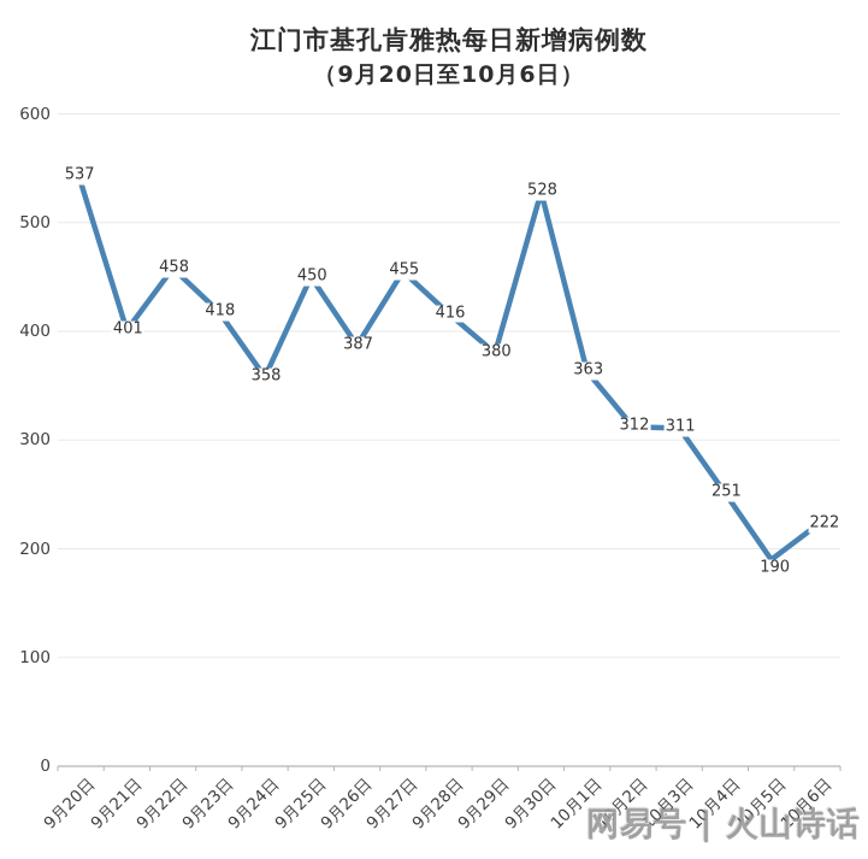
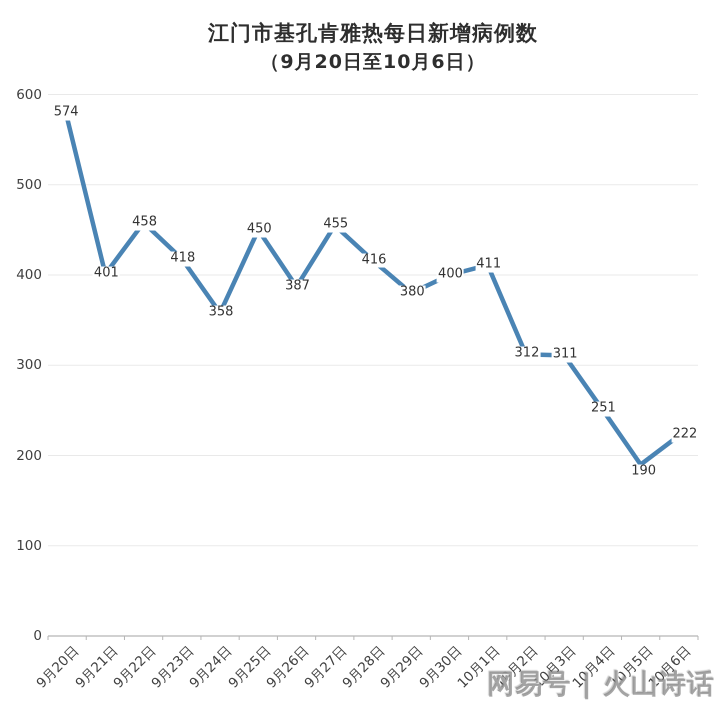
9月20日: 537 -> 574
9月30日: 528 -> 400
10月1日: 363 -> 411
